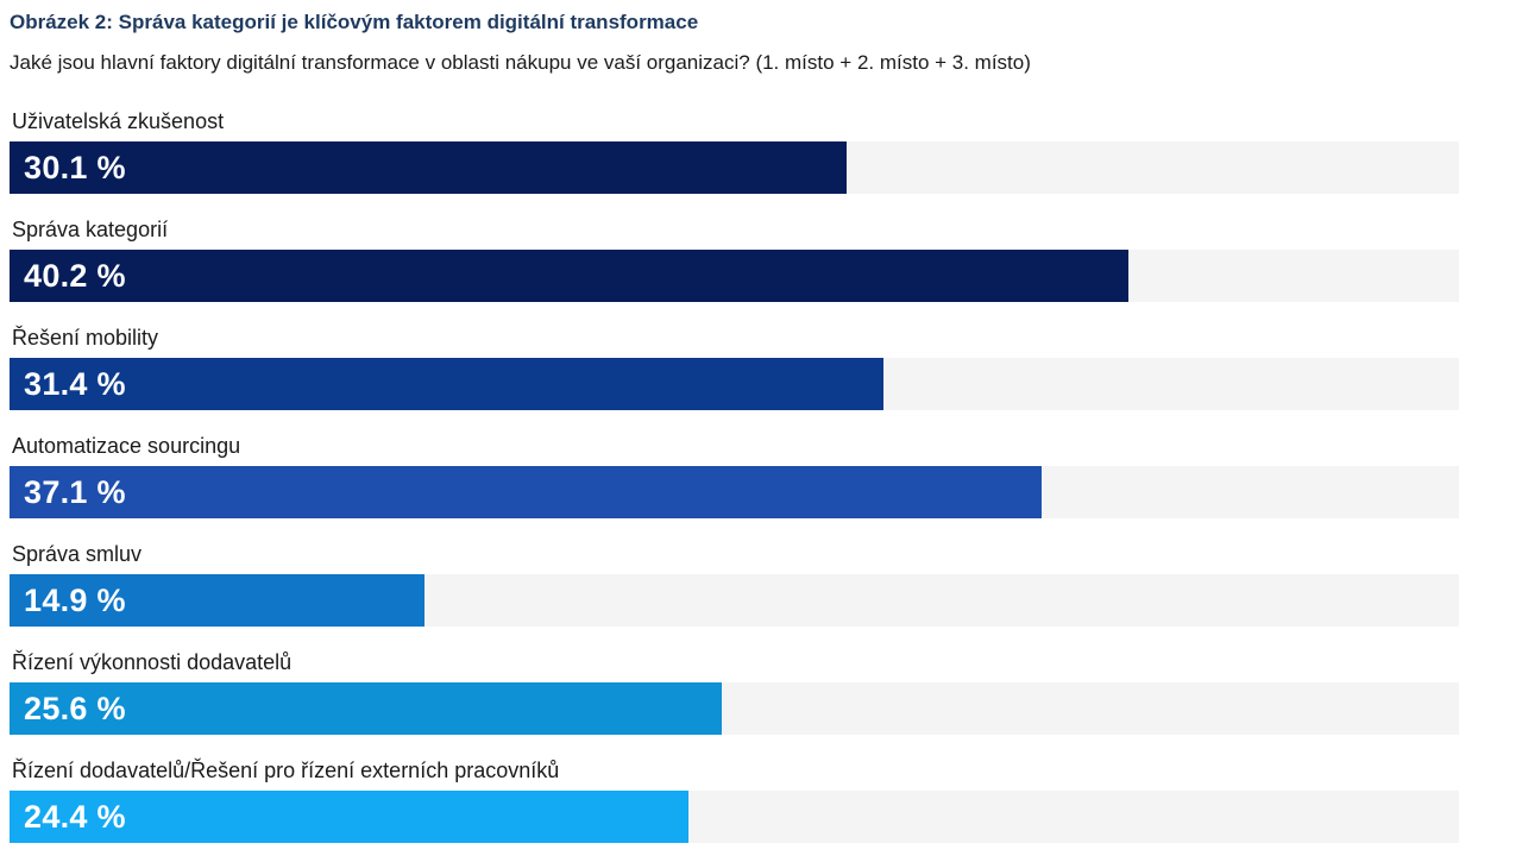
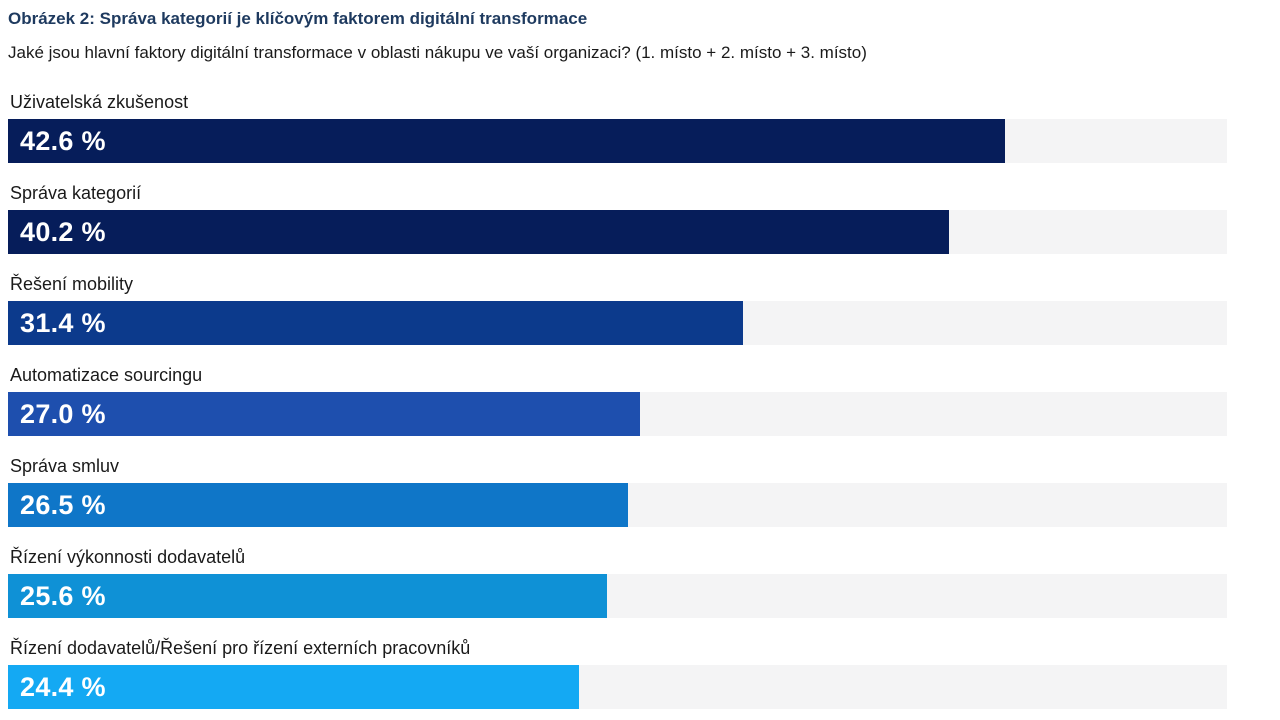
Uživatelská zkušenost: 30.1 -> 42.6
Automatizace sourcingu: 37.1 -> 27.0
Správa smluv: 14.9 -> 26.5
